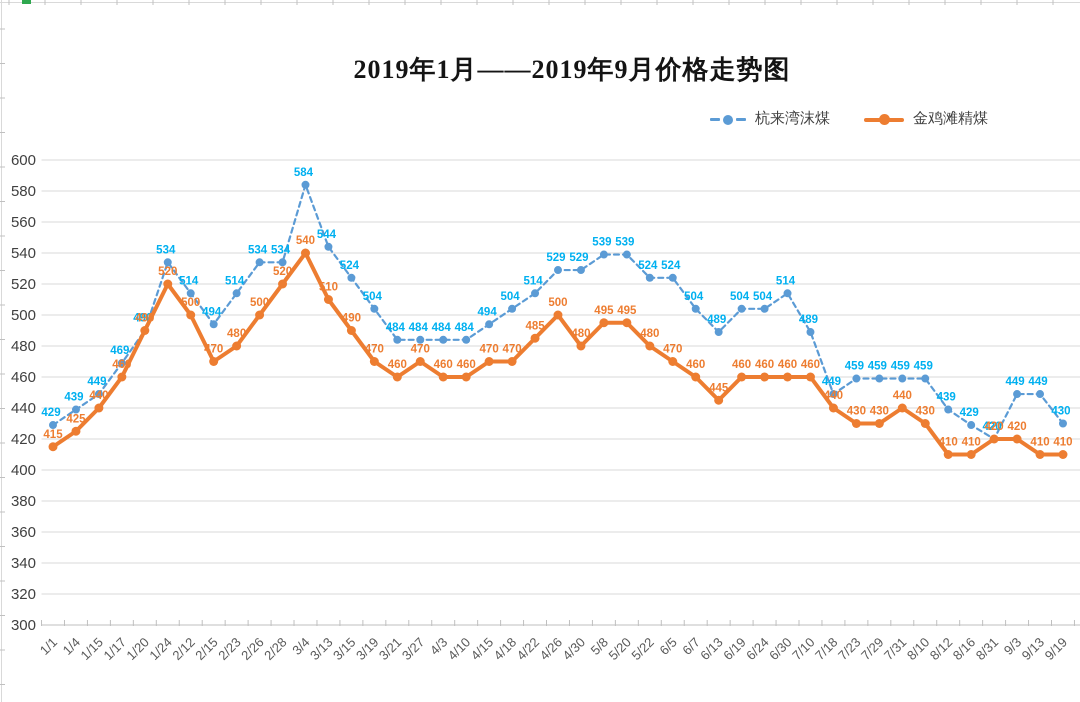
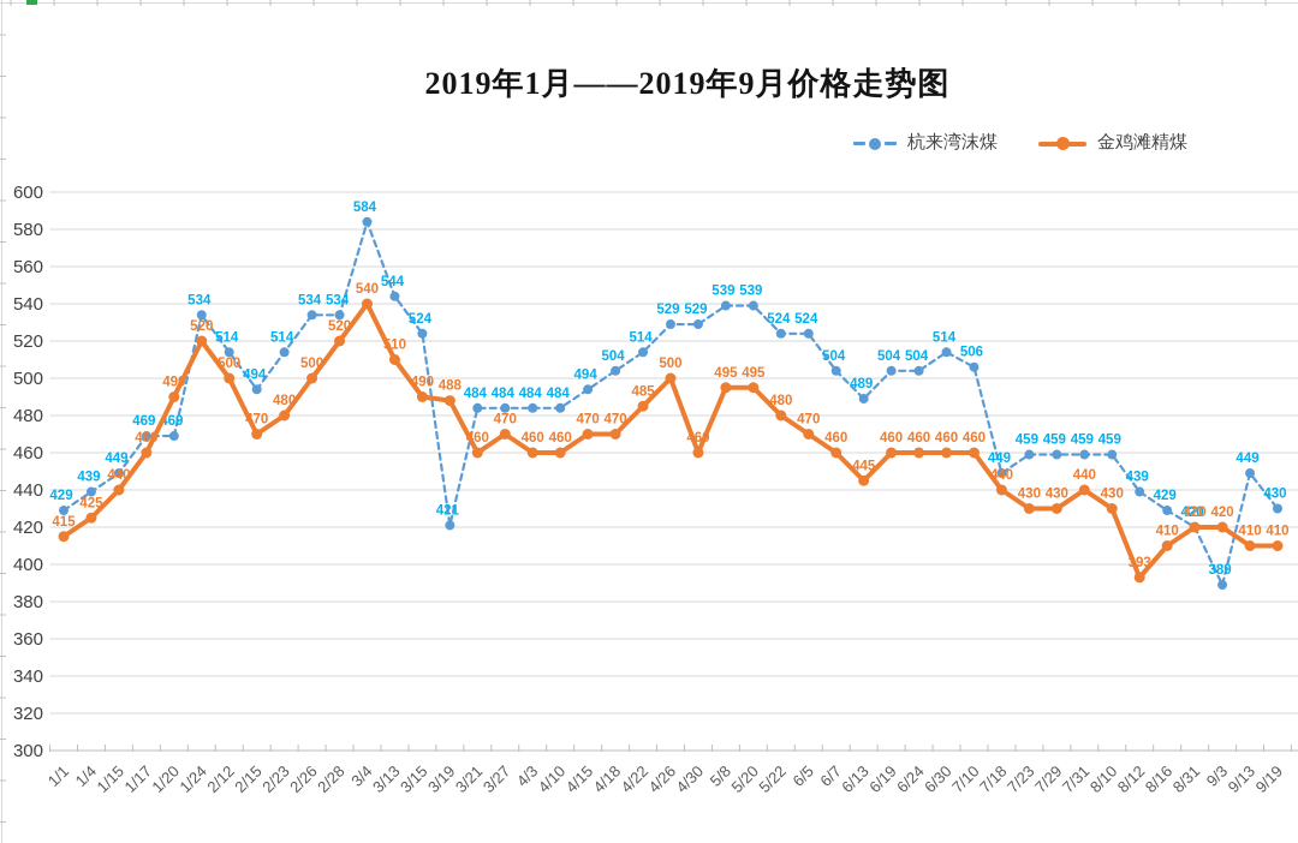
杭来湾沫煤/1/20: 490 -> 469
杭来湾沫煤/3/19: 504 -> 421
金鸡滩精煤/3/19: 470 -> 488
金鸡滩精煤/4/30: 480 -> 460
杭来湾沫煤/7/10: 489 -> 506
金鸡滩精煤/8/12: 410 -> 393
杭来湾沫煤/9/3: 449 -> 389
